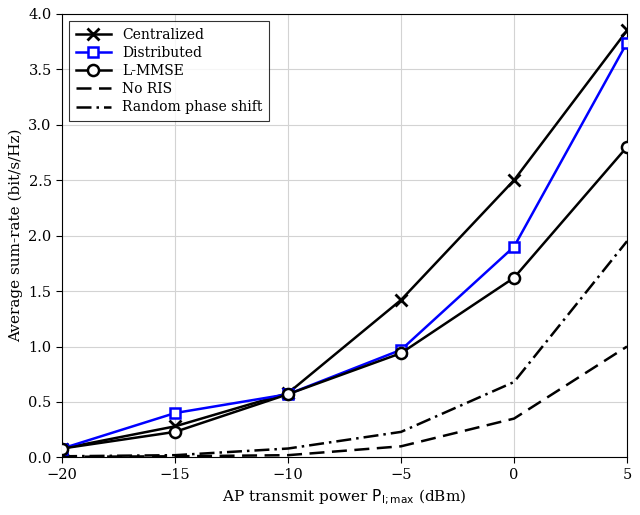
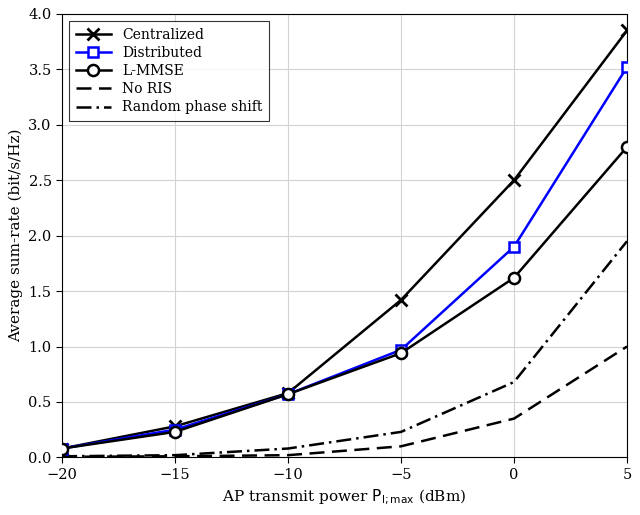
Distributed/−15: 0.40 -> 0.25
Distributed/5: 3.74 -> 3.52
